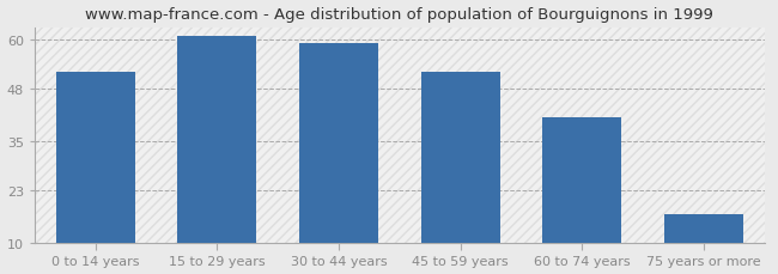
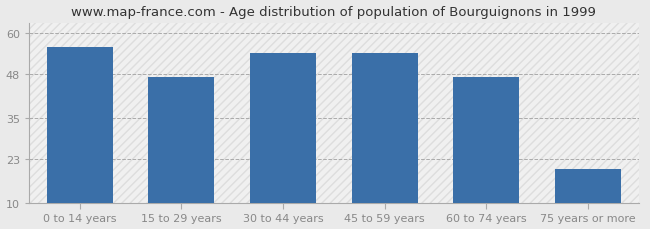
0 to 14 years: 52 -> 56
15 to 29 years: 61 -> 47
30 to 44 years: 59 -> 54
45 to 59 years: 52 -> 54
60 to 74 years: 41 -> 47
75 years or more: 17 -> 20
